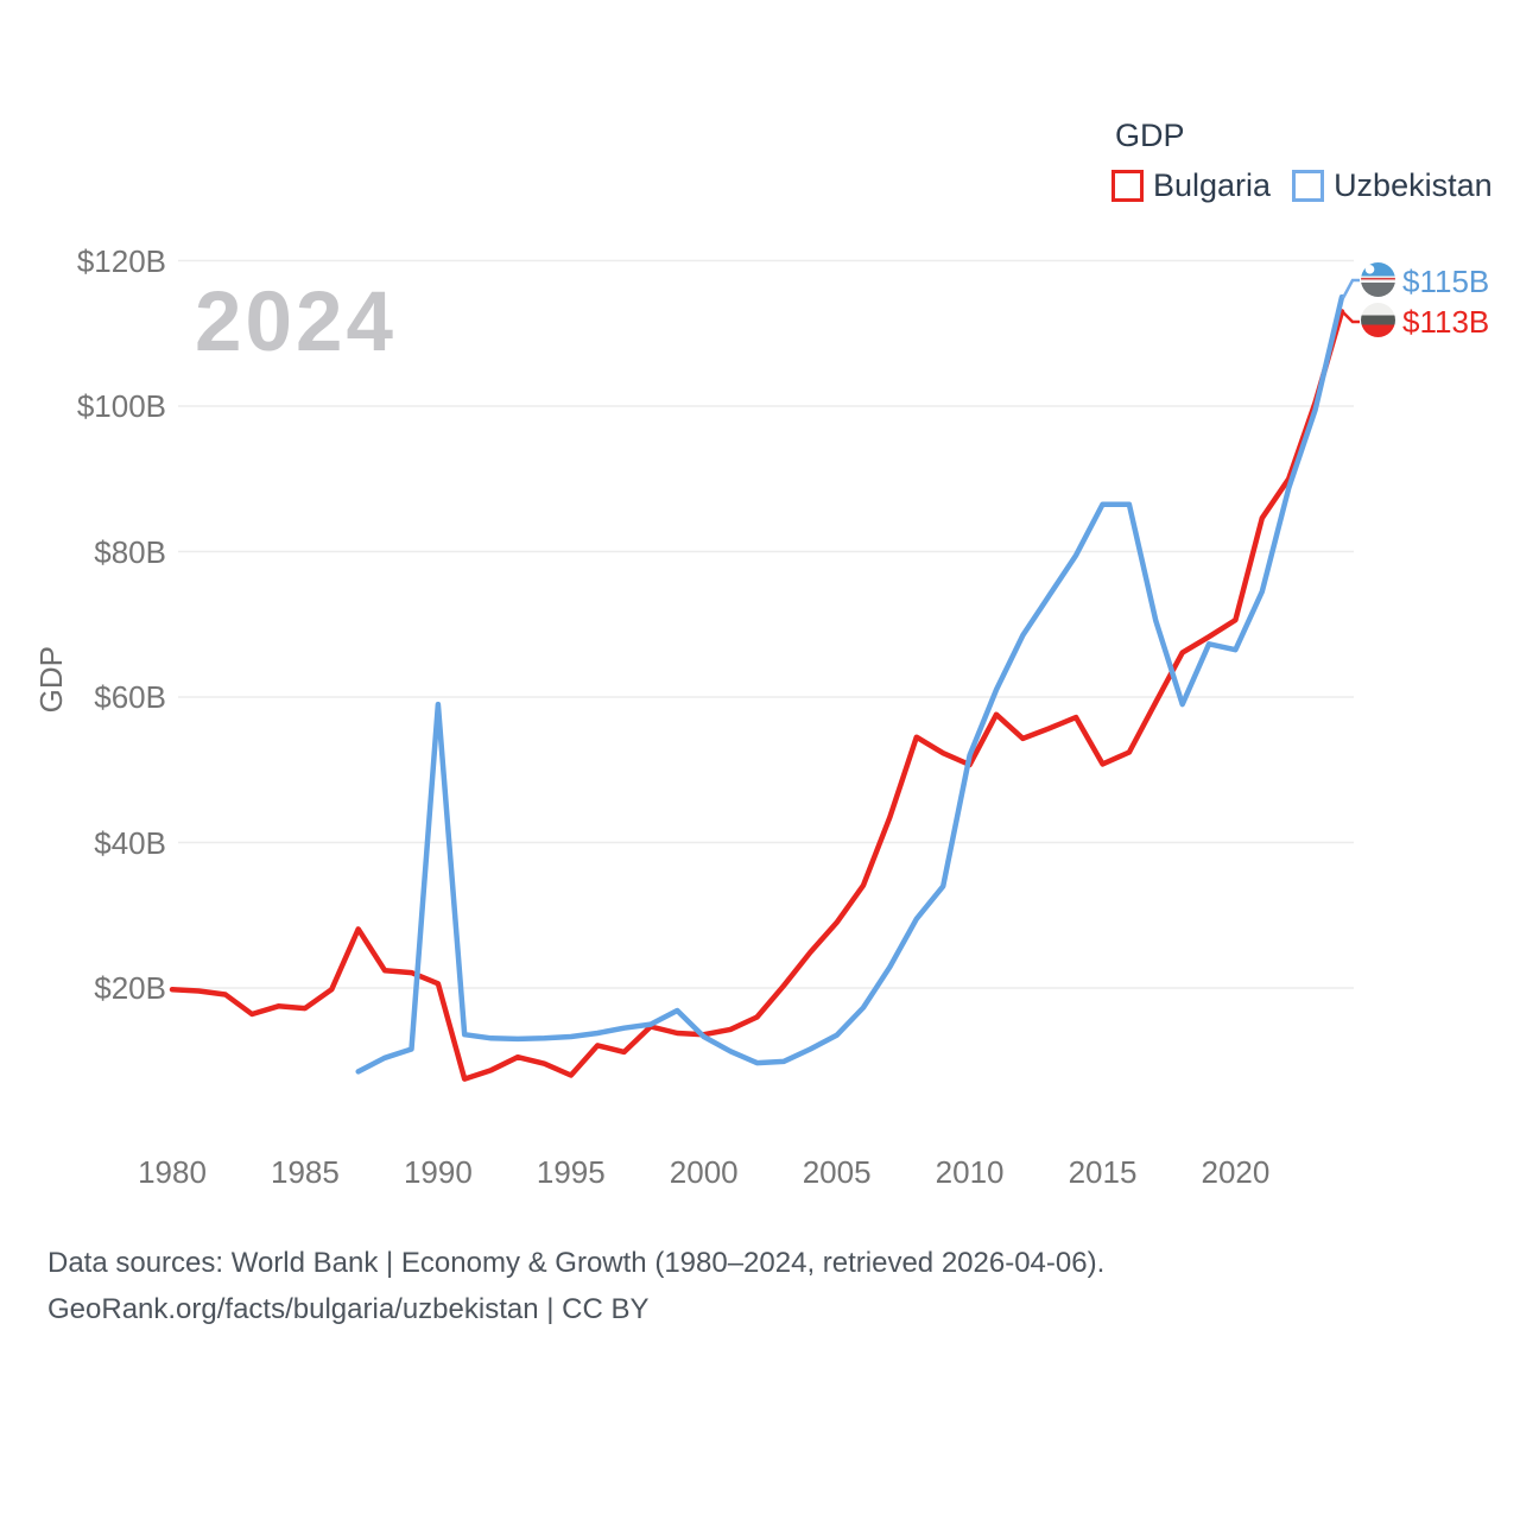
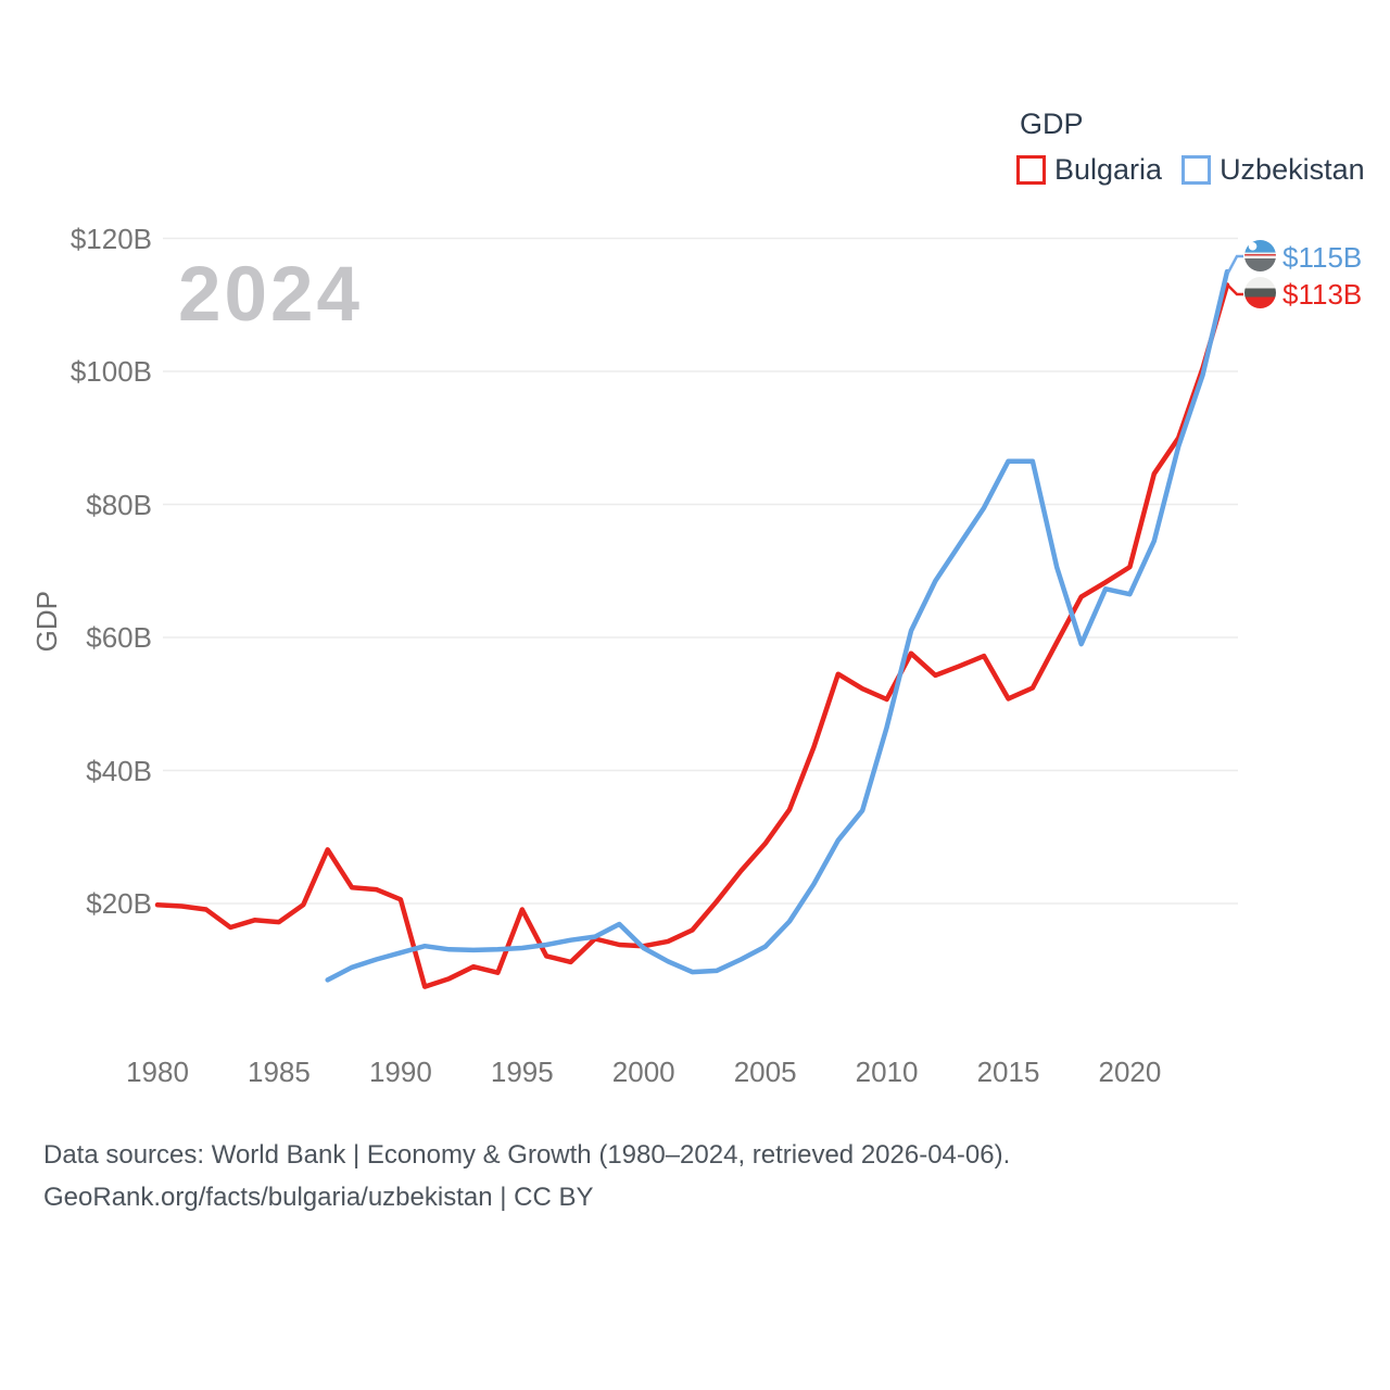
Uzbekistan/1990: $59B -> $13B
Bulgaria/1995: $8B -> $19B
Uzbekistan/2010: $52B -> $46B
